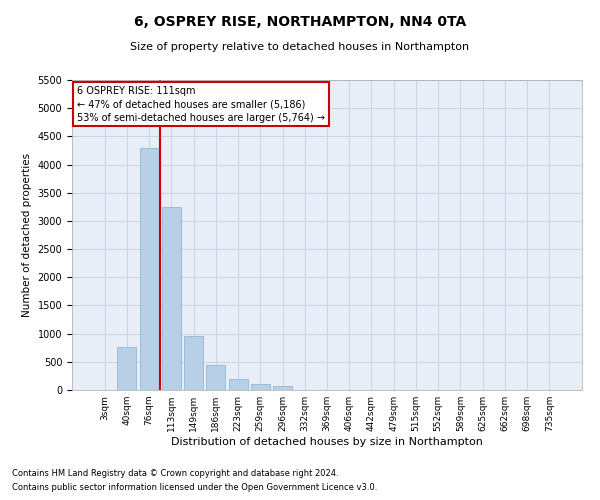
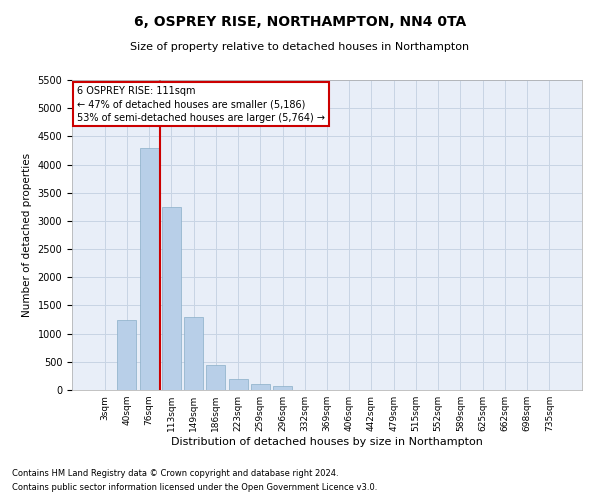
40sqm: 760 -> 1250
149sqm: 960 -> 1300
